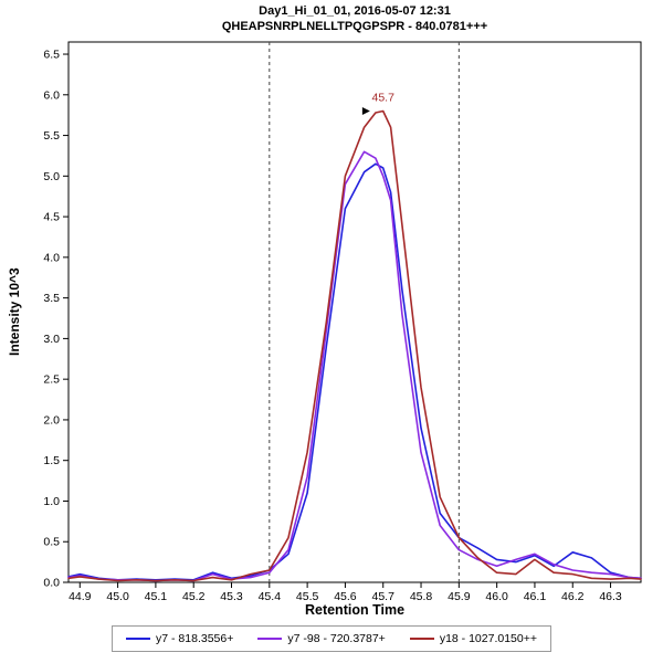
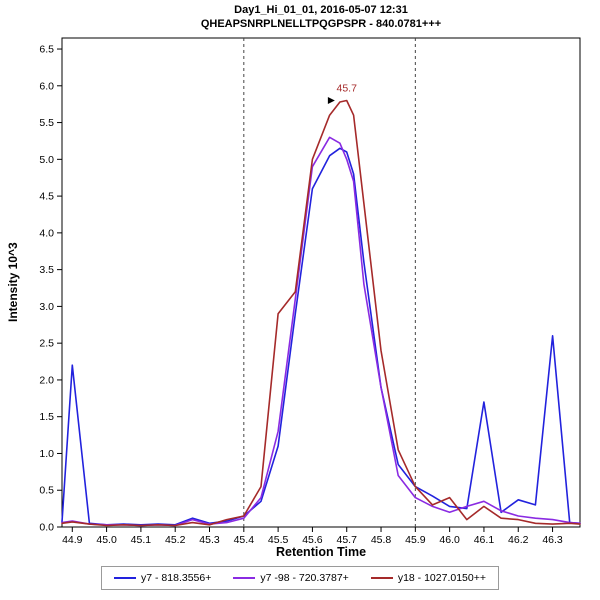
y7 - 818.3556+/44.9: 0.1 -> 2.2
y18 - 1027.0150++/45.5: 1.6 -> 2.9
y7 -98 - 720.3787+/45.8: 1.6 -> 1.9
y18 - 1027.0150++/46.0: 0.1 -> 0.4
y7 - 818.3556+/46.1: 0.3 -> 1.7
y7 - 818.3556+/46.3: 0.1 -> 2.6
